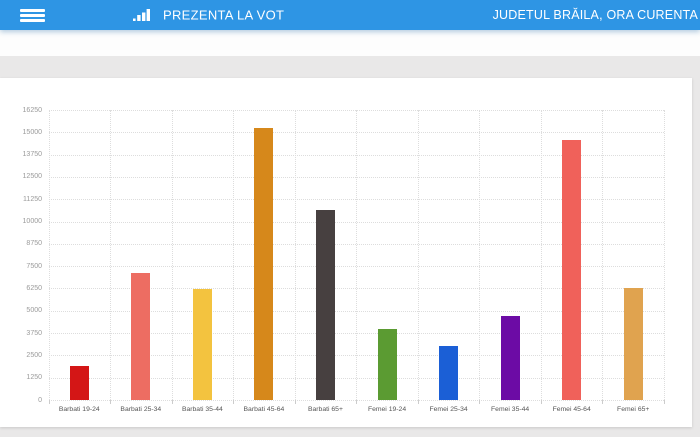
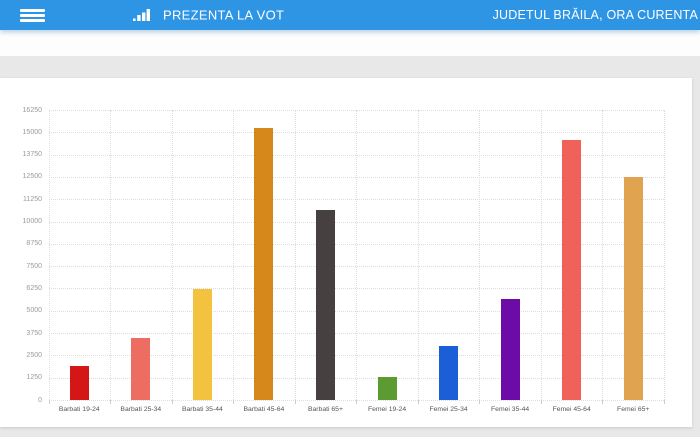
Barbati 25-34: 7100 -> 3400
Femei 19-24: 4000 -> 1300
Femei 35-44: 4700 -> 5600
Femei 65+: 6300 -> 12500
